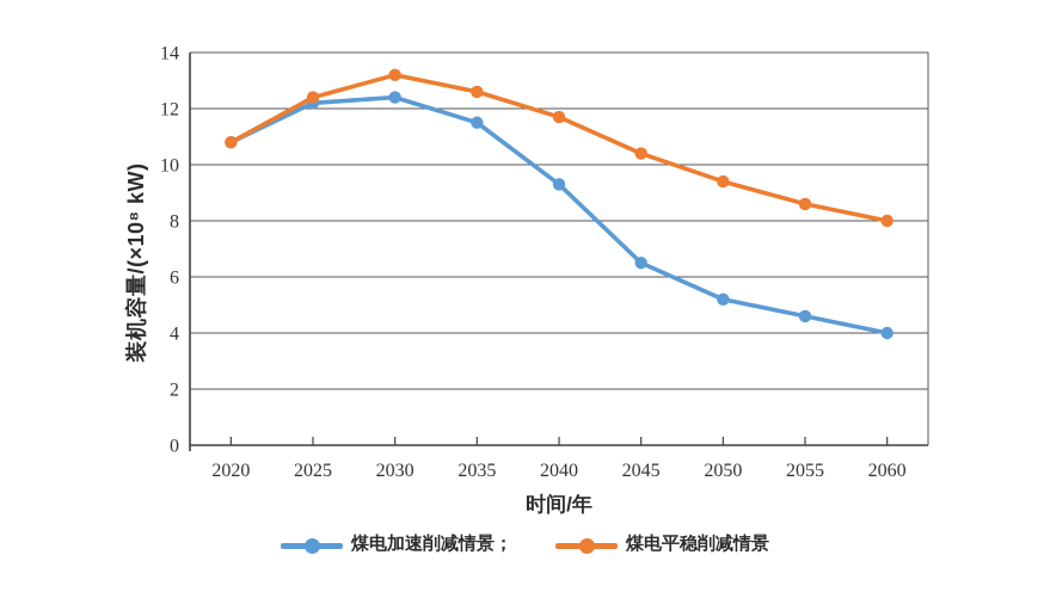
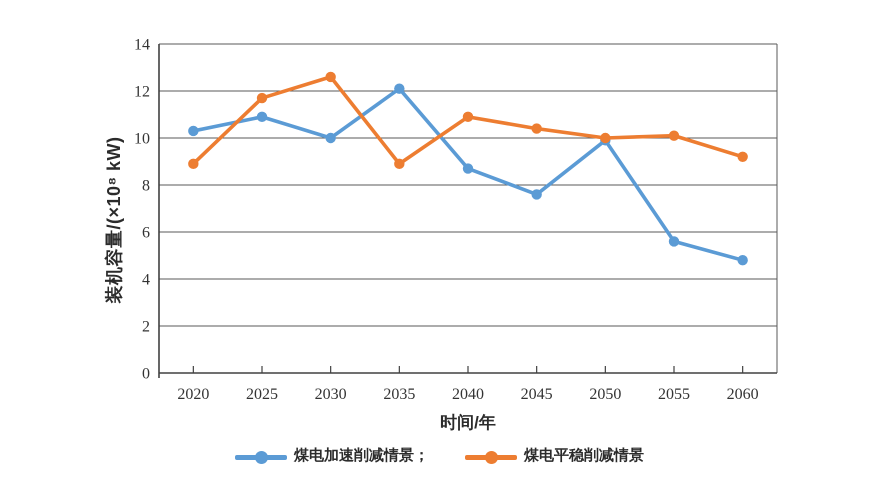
煤电加速削减情景；/2020: 10.8 -> 10.3
煤电平稳削减情景/2020: 10.8 -> 8.9
煤电加速削减情景；/2025: 12.2 -> 10.9
煤电平稳削减情景/2025: 12.4 -> 11.7
煤电加速削减情景；/2030: 12.4 -> 10.0
煤电平稳削减情景/2030: 13.2 -> 12.6
煤电加速削减情景；/2035: 11.5 -> 12.1
煤电平稳削减情景/2035: 12.6 -> 8.9
煤电加速削减情景；/2040: 9.3 -> 8.7
煤电平稳削减情景/2040: 11.7 -> 10.9
煤电加速削减情景；/2045: 6.5 -> 7.6
煤电加速削减情景；/2050: 5.2 -> 9.9
煤电平稳削减情景/2050: 9.4 -> 10.0
煤电加速削减情景；/2055: 4.6 -> 5.6
煤电平稳削减情景/2055: 8.6 -> 10.1
煤电加速削减情景；/2060: 4.0 -> 4.8
煤电平稳削减情景/2060: 8.0 -> 9.2
